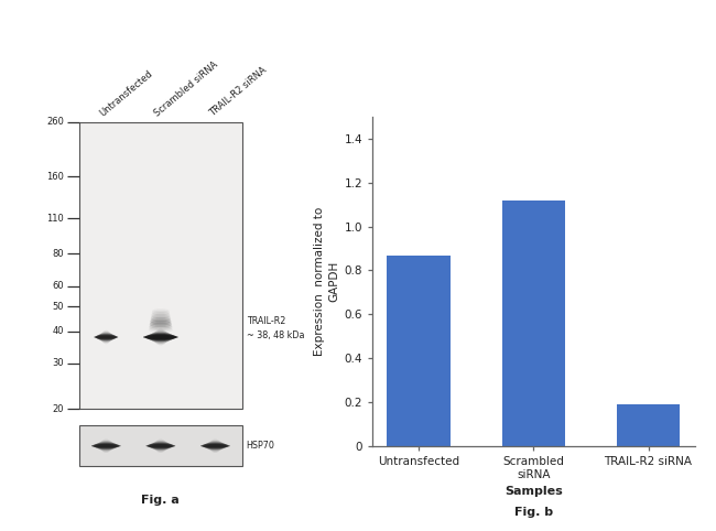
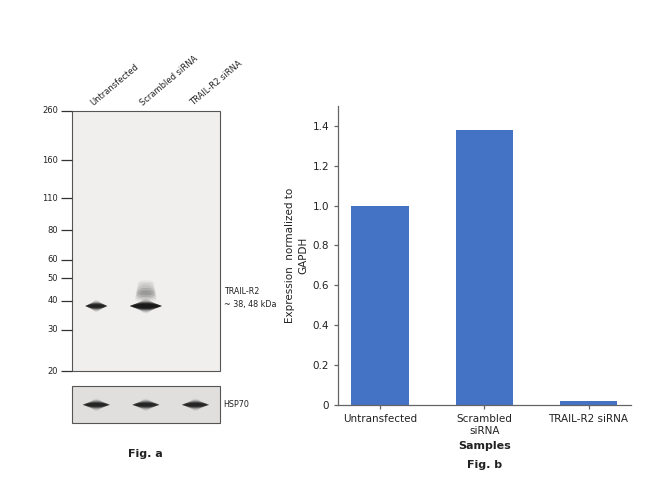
Untransfected: 0.87 -> 1.00
Scrambled siRNA: 1.12 -> 1.38
TRAIL-R2 siRNA: 0.19 -> 0.02
